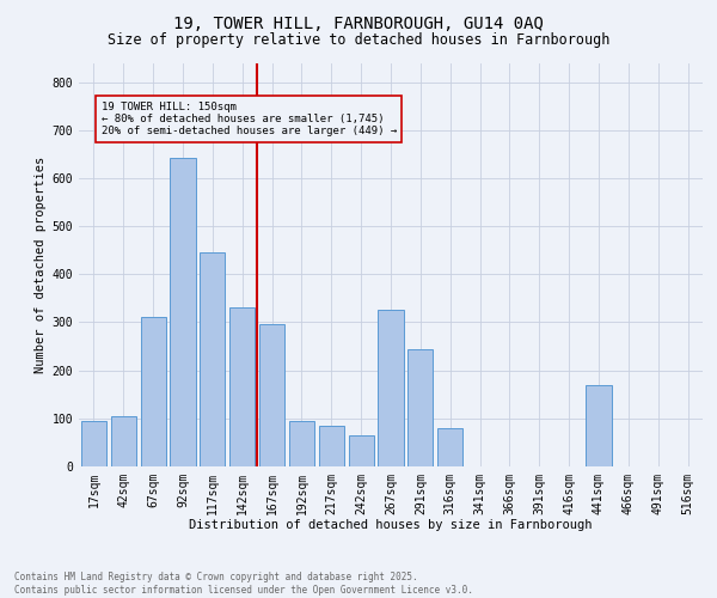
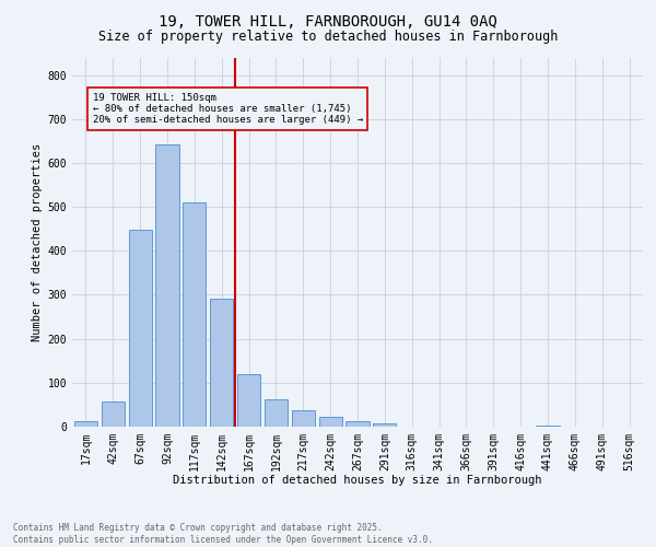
17sqm: 95 -> 13
42sqm: 105 -> 57
67sqm: 310 -> 448
117sqm: 445 -> 511
142sqm: 330 -> 292
167sqm: 295 -> 119
192sqm: 95 -> 63
217sqm: 85 -> 38
242sqm: 65 -> 23
267sqm: 325 -> 12
291sqm: 245 -> 8
316sqm: 80 -> 1
441sqm: 170 -> 3
